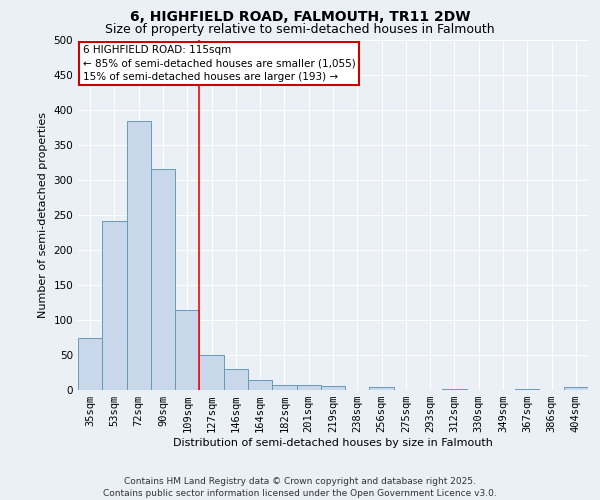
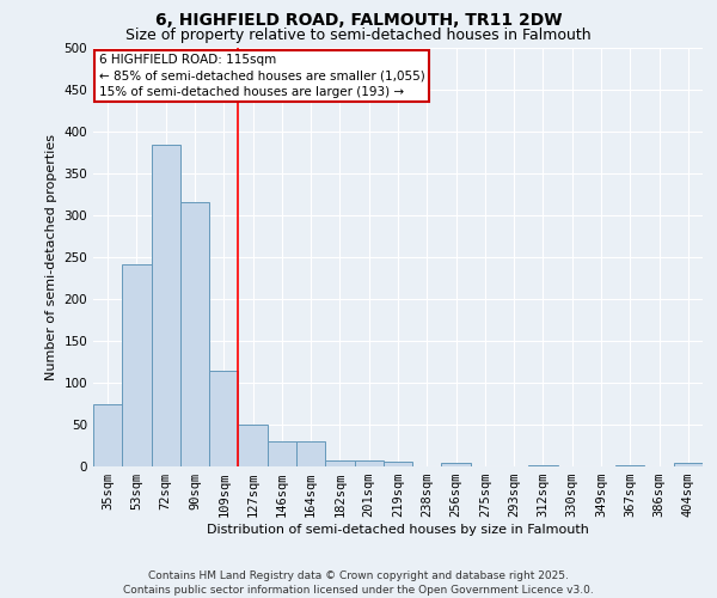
164sqm: 14 -> 30
